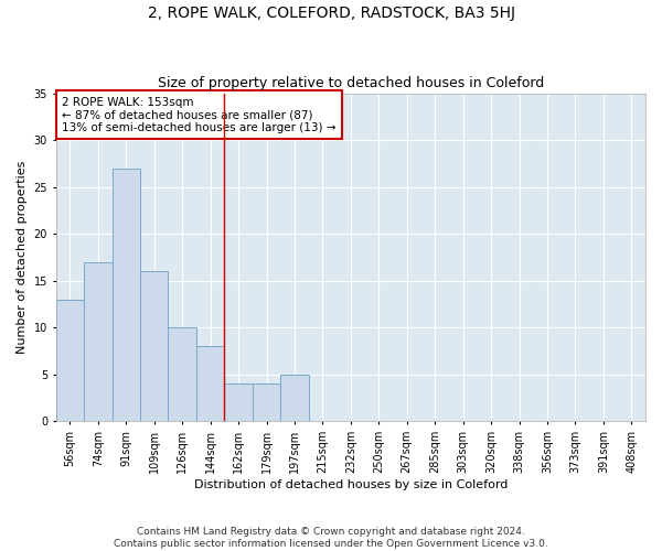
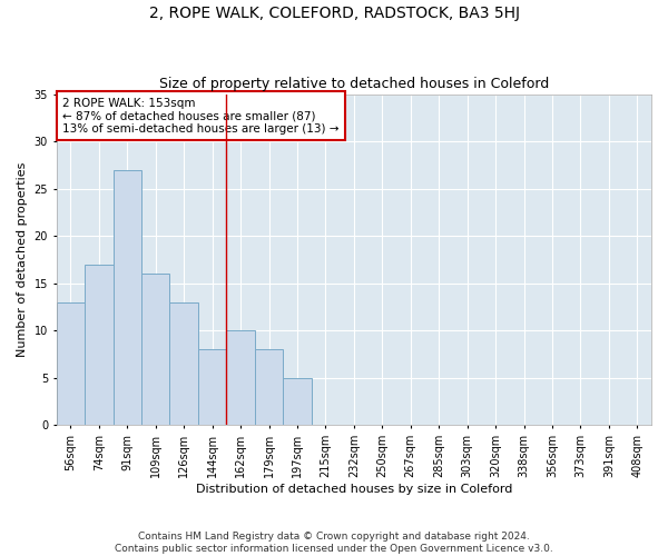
126sqm: 10 -> 13
162sqm: 4 -> 10
179sqm: 4 -> 8
